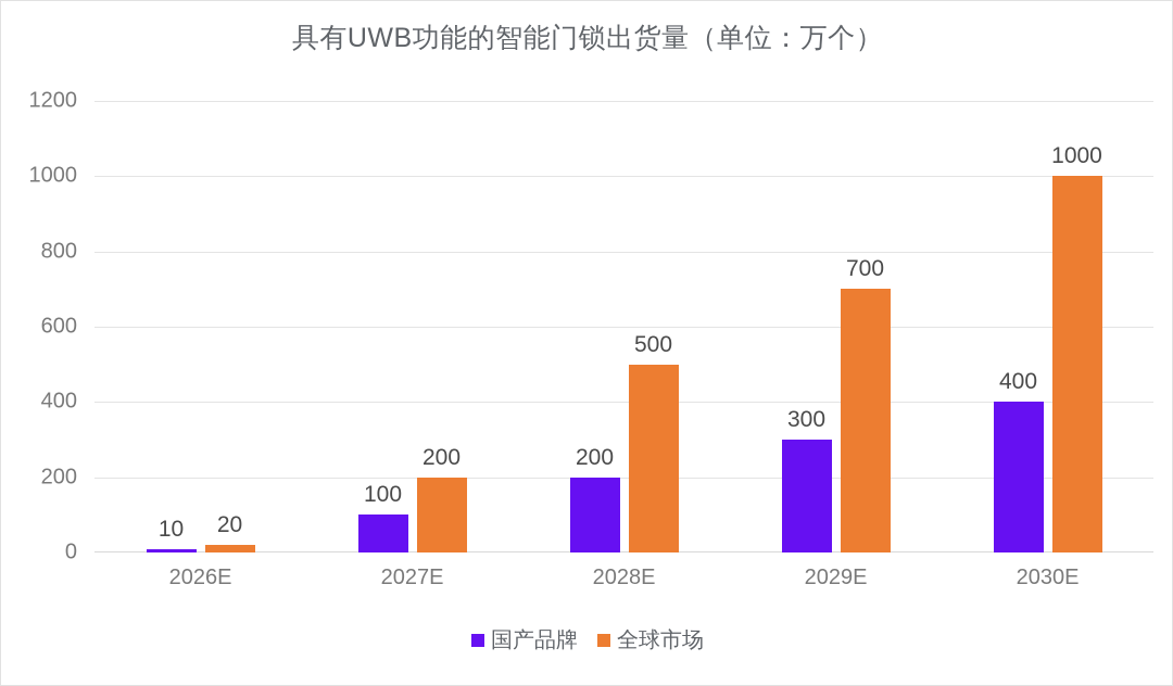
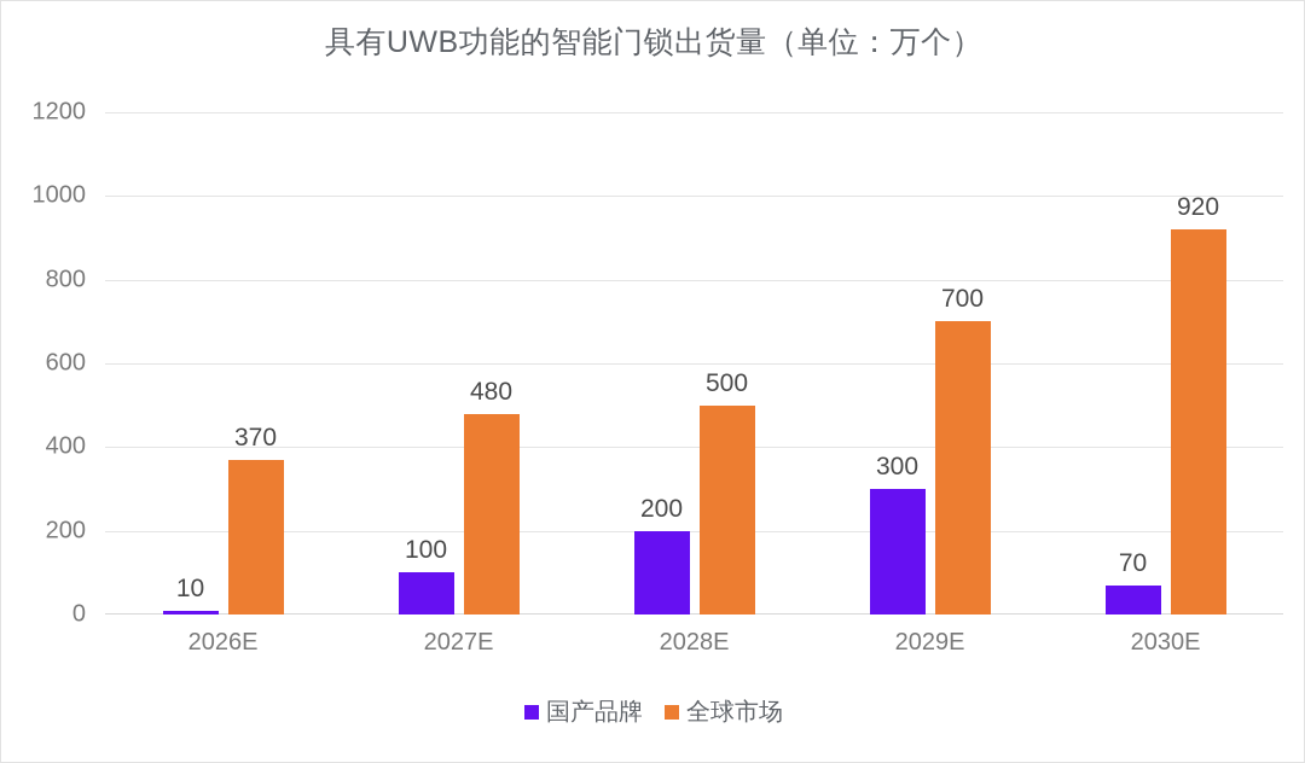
全球市场/2026E: 20 -> 370
全球市场/2027E: 200 -> 480
国产品牌/2030E: 400 -> 70
全球市场/2030E: 1000 -> 920
